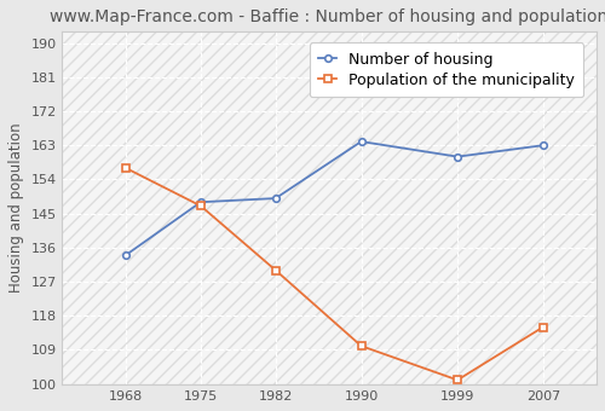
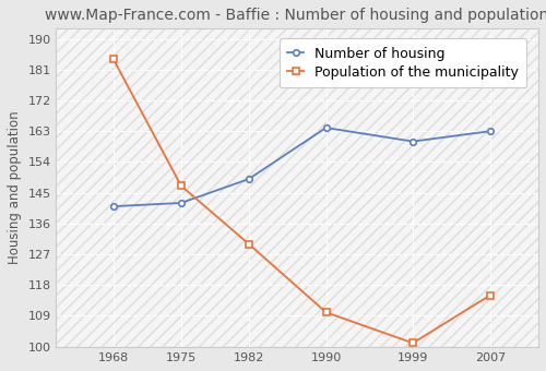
Number of housing/1968: 134 -> 141
Population of the municipality/1968: 157 -> 184
Number of housing/1975: 148 -> 142
